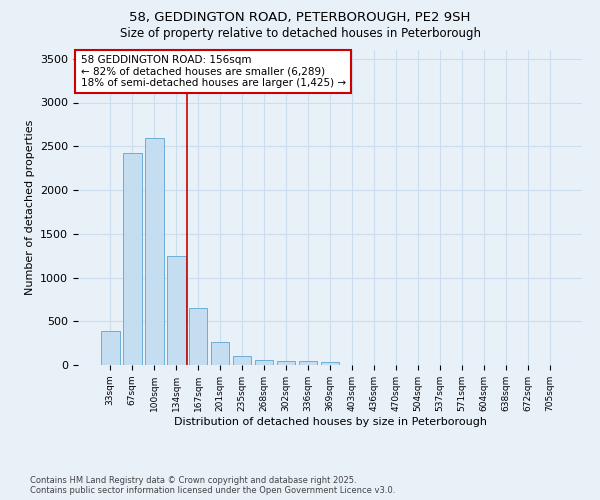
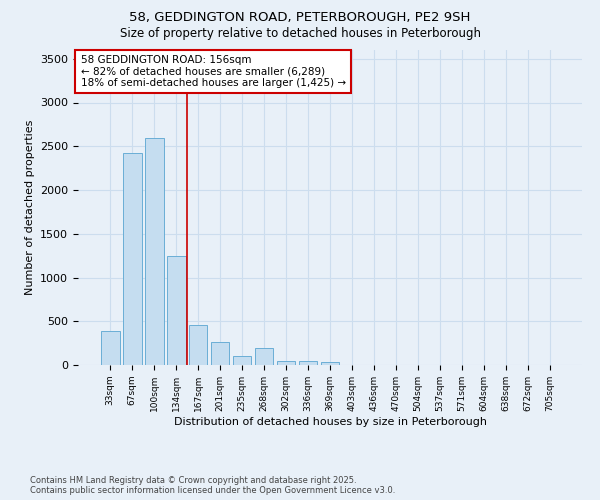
167sqm: 650 -> 460
268sqm: 60 -> 200
